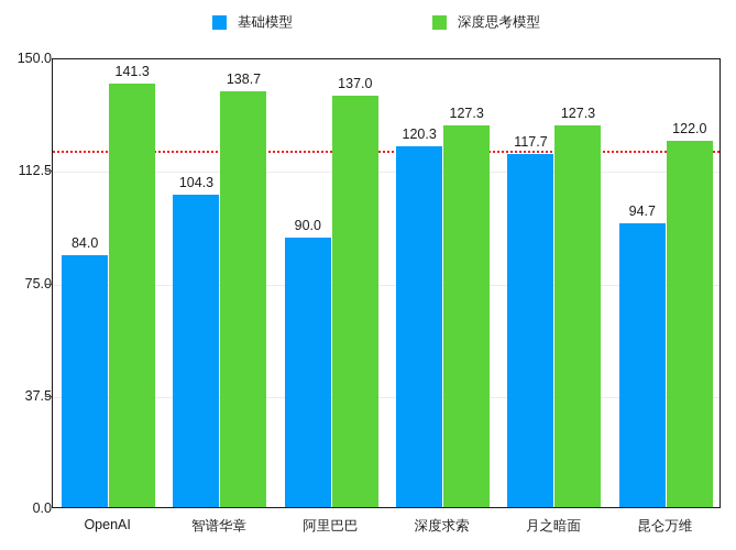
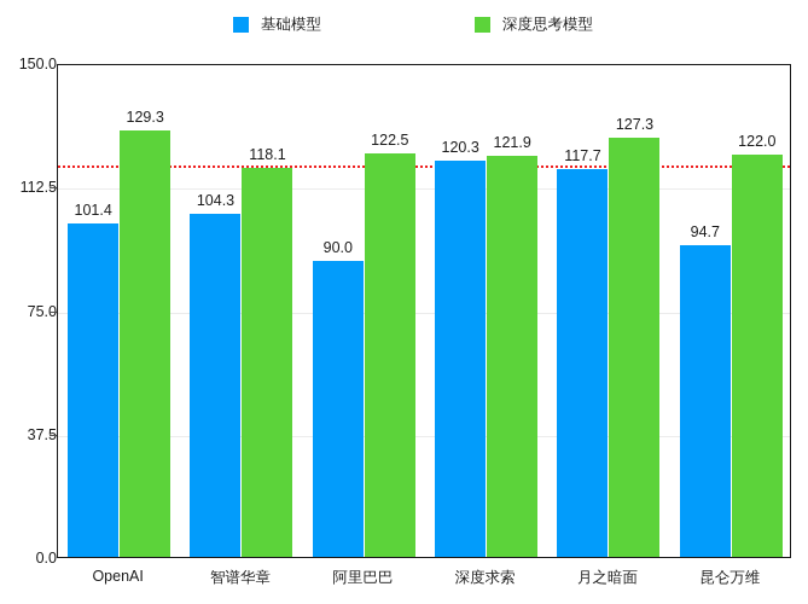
基础模型/OpenAI: 84.0 -> 101.4
深度思考模型/OpenAI: 141.3 -> 129.3
深度思考模型/智谱华章: 138.7 -> 118.1
深度思考模型/阿里巴巴: 137.0 -> 122.5
深度思考模型/深度求索: 127.3 -> 121.9
